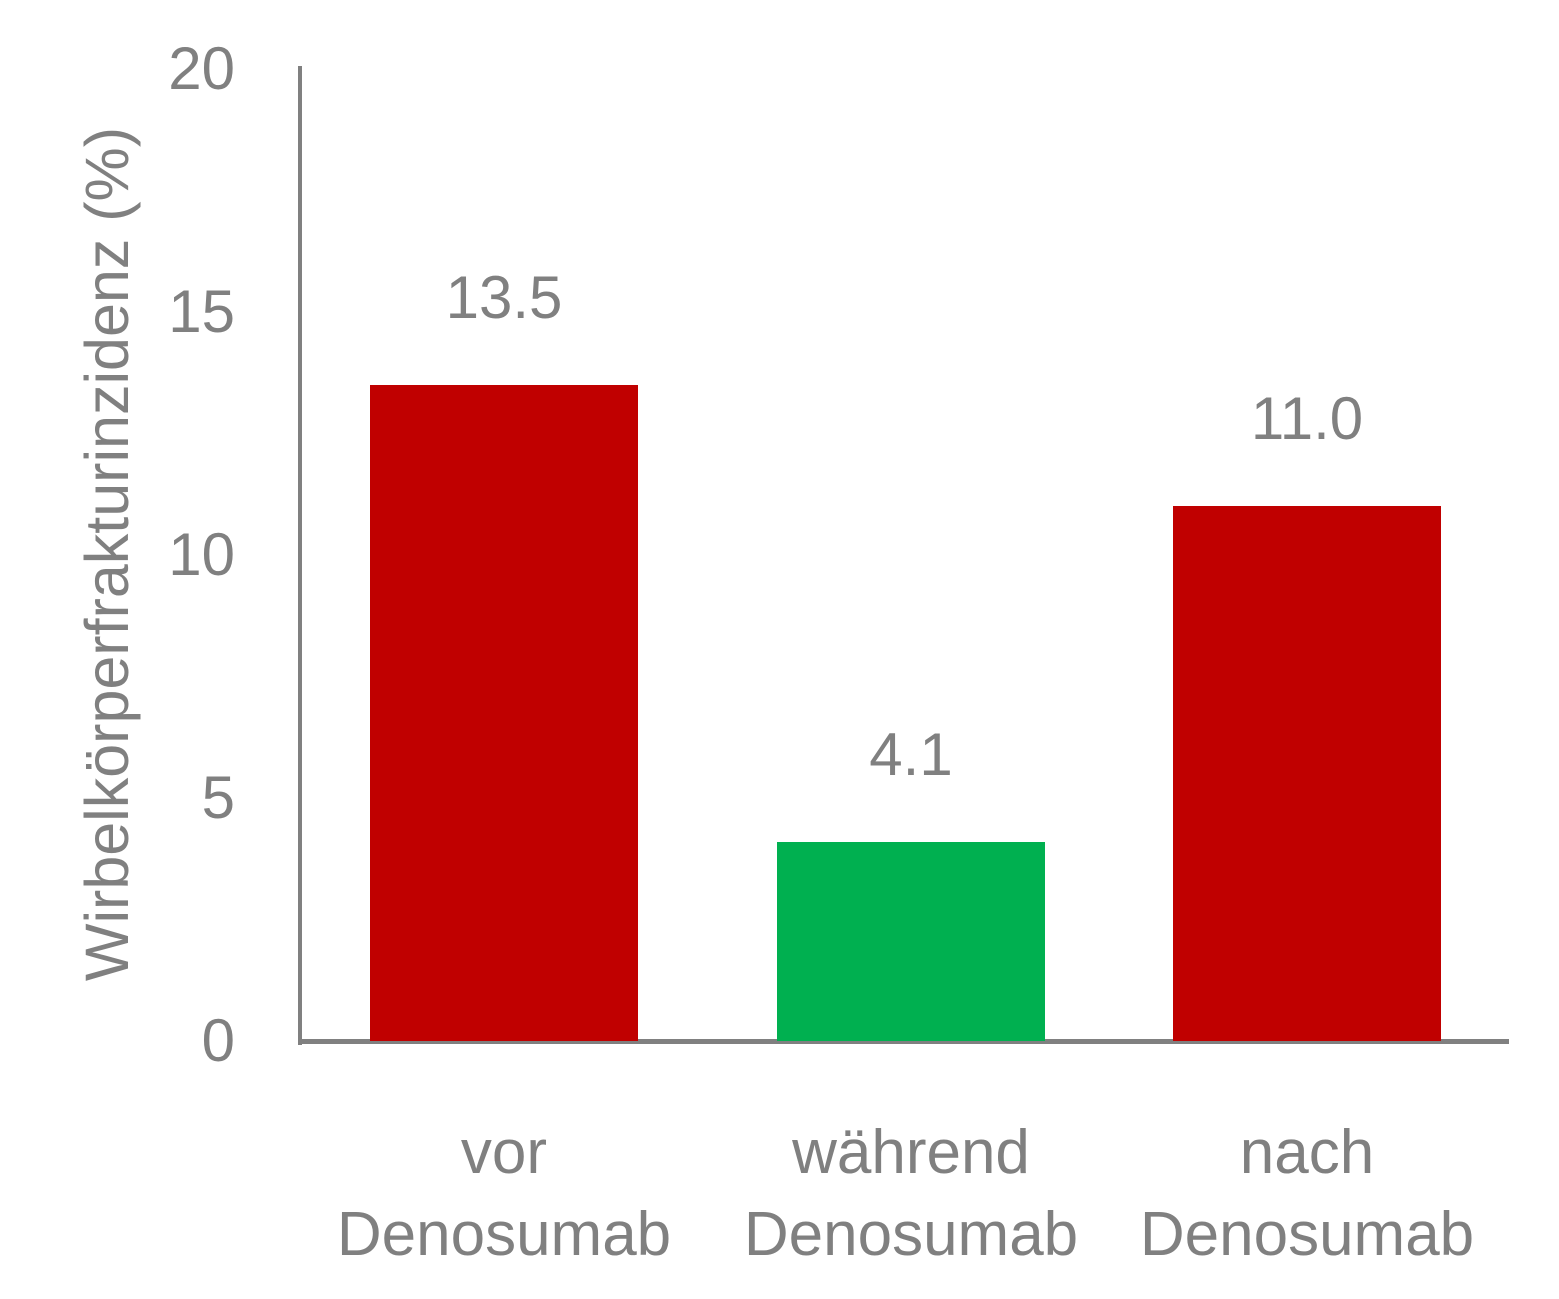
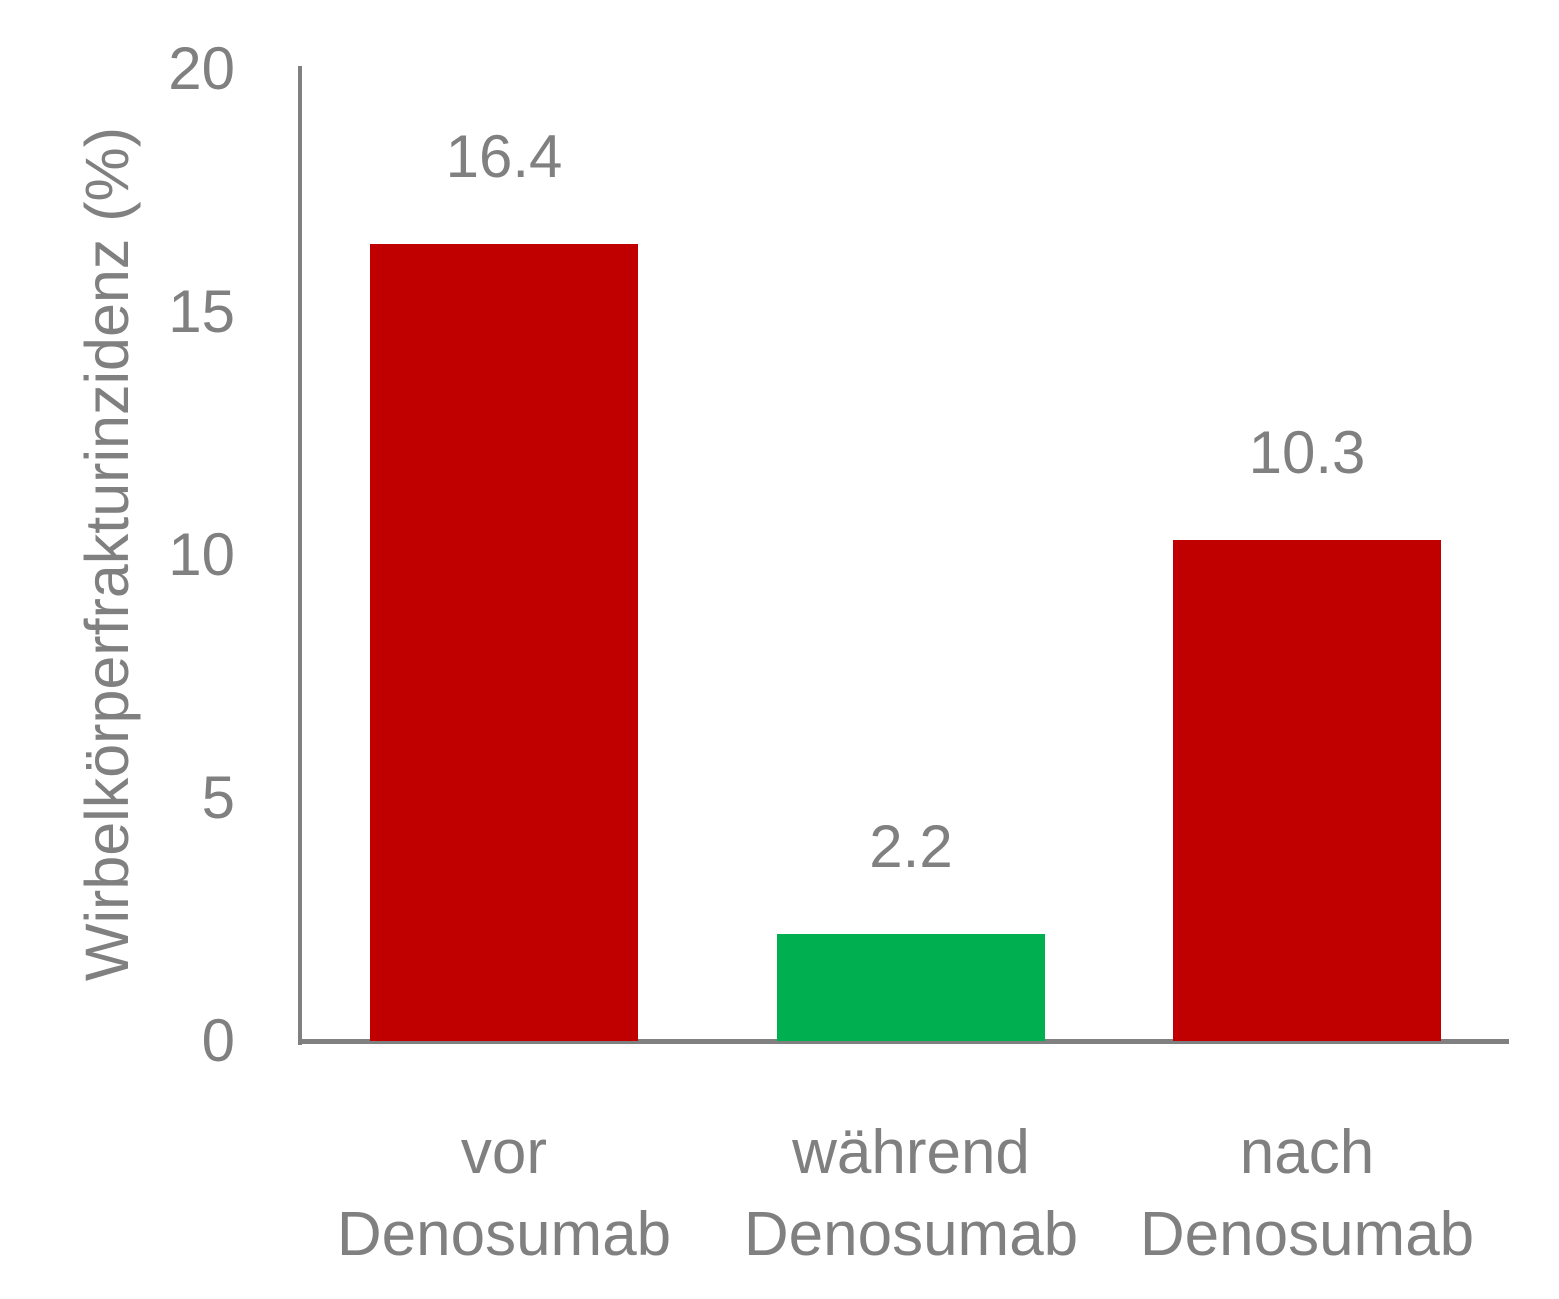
vor Denosumab: 13.5 -> 16.4
während Denosumab: 4.1 -> 2.2
nach Denosumab: 11.0 -> 10.3
